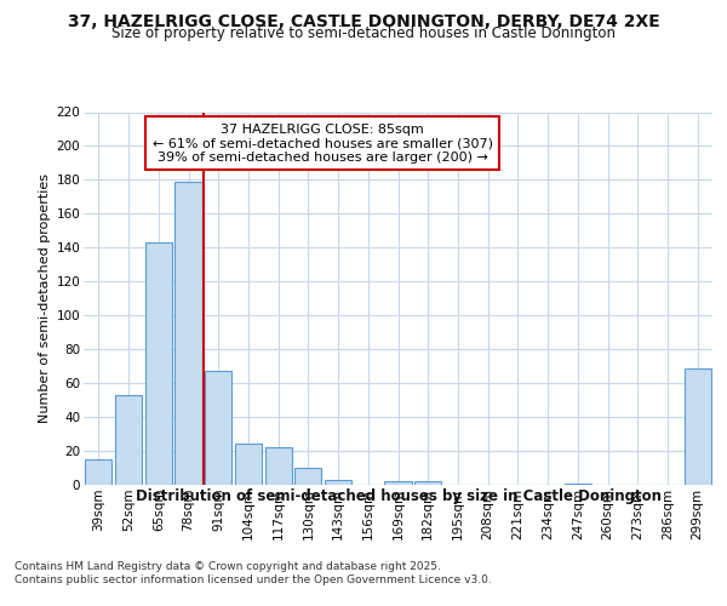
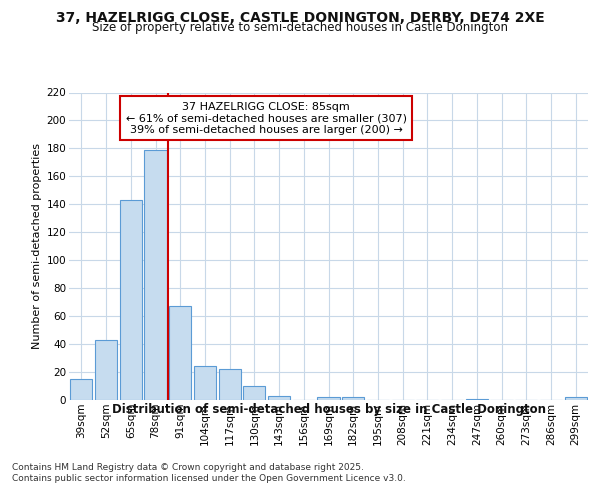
52sqm: 53 -> 43
299sqm: 69 -> 2
